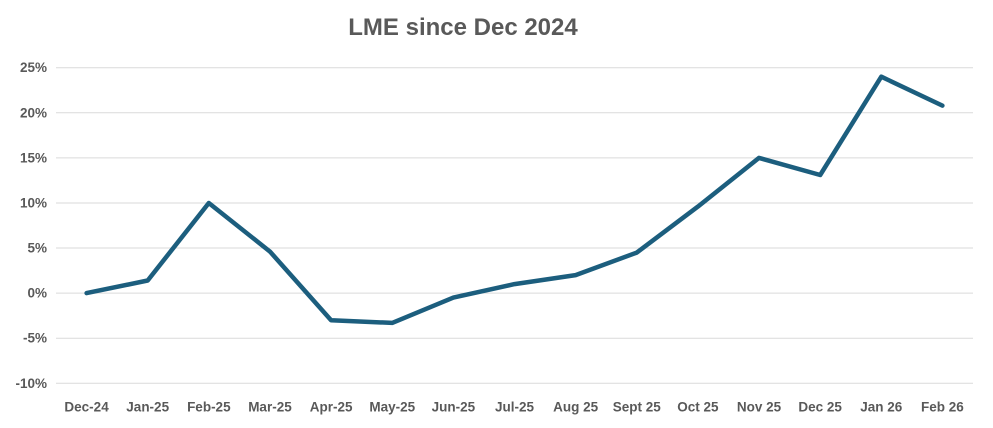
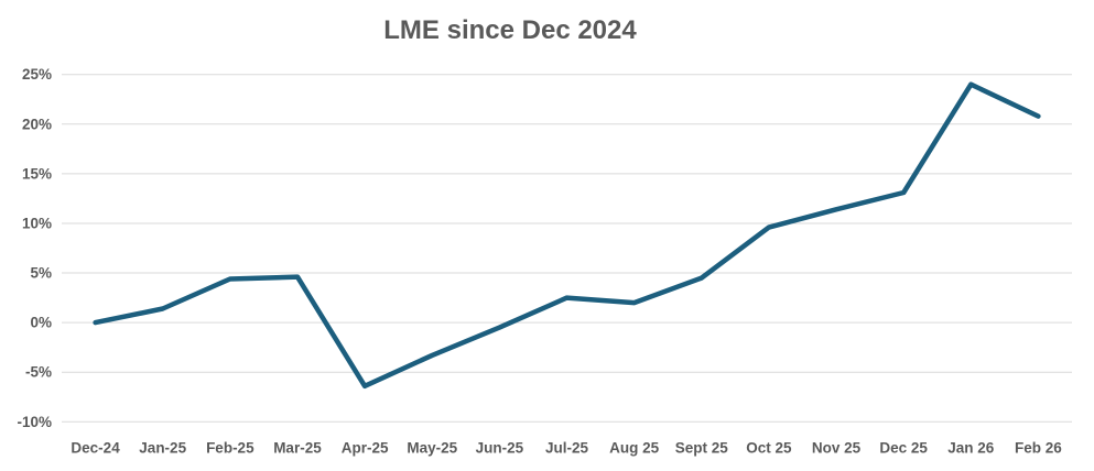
Feb-25: 10% -> 4%
Apr-25: -3% -> -6%
Jul-25: 1% -> 2%
Nov 25: 15% -> 11%
